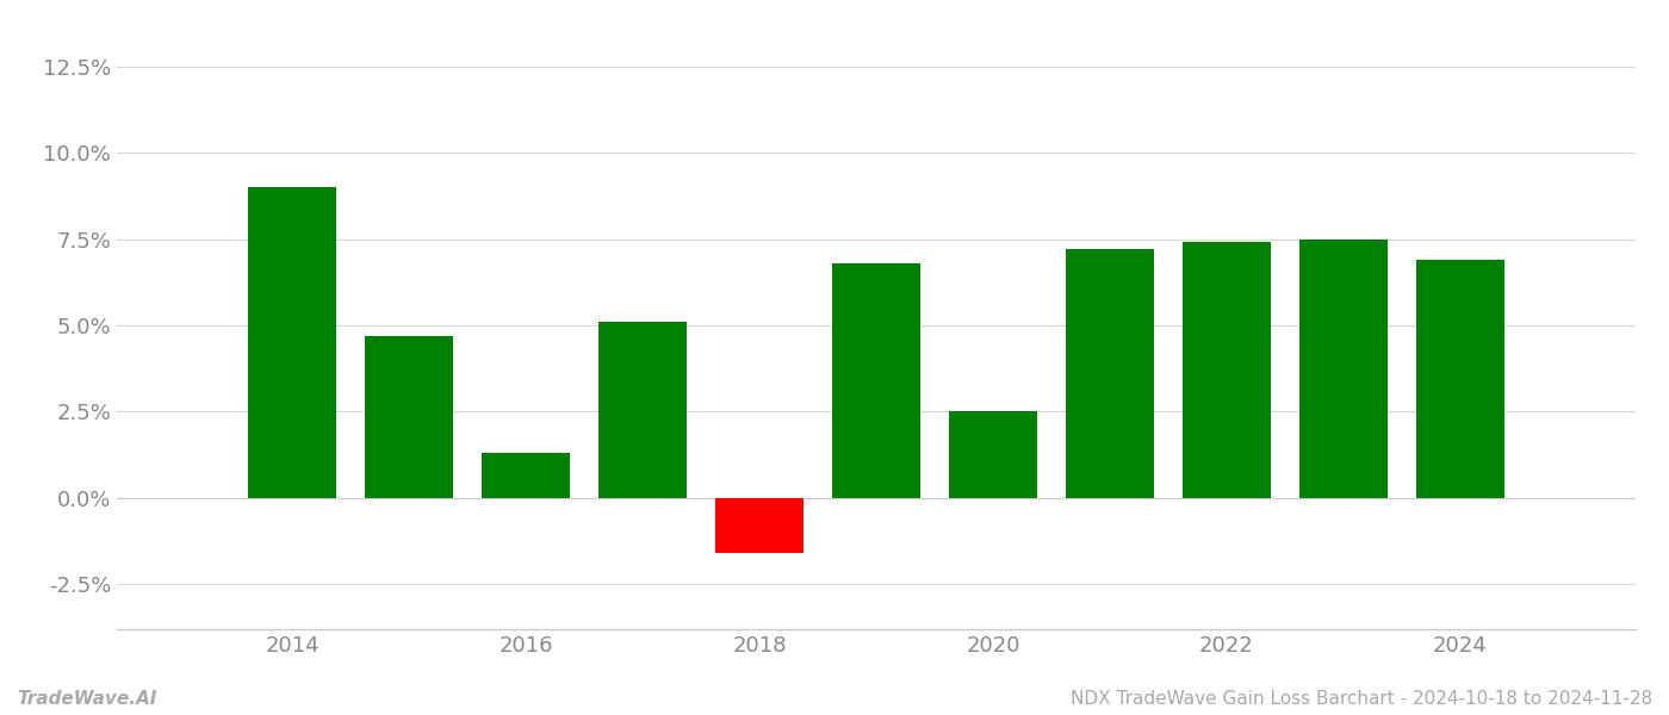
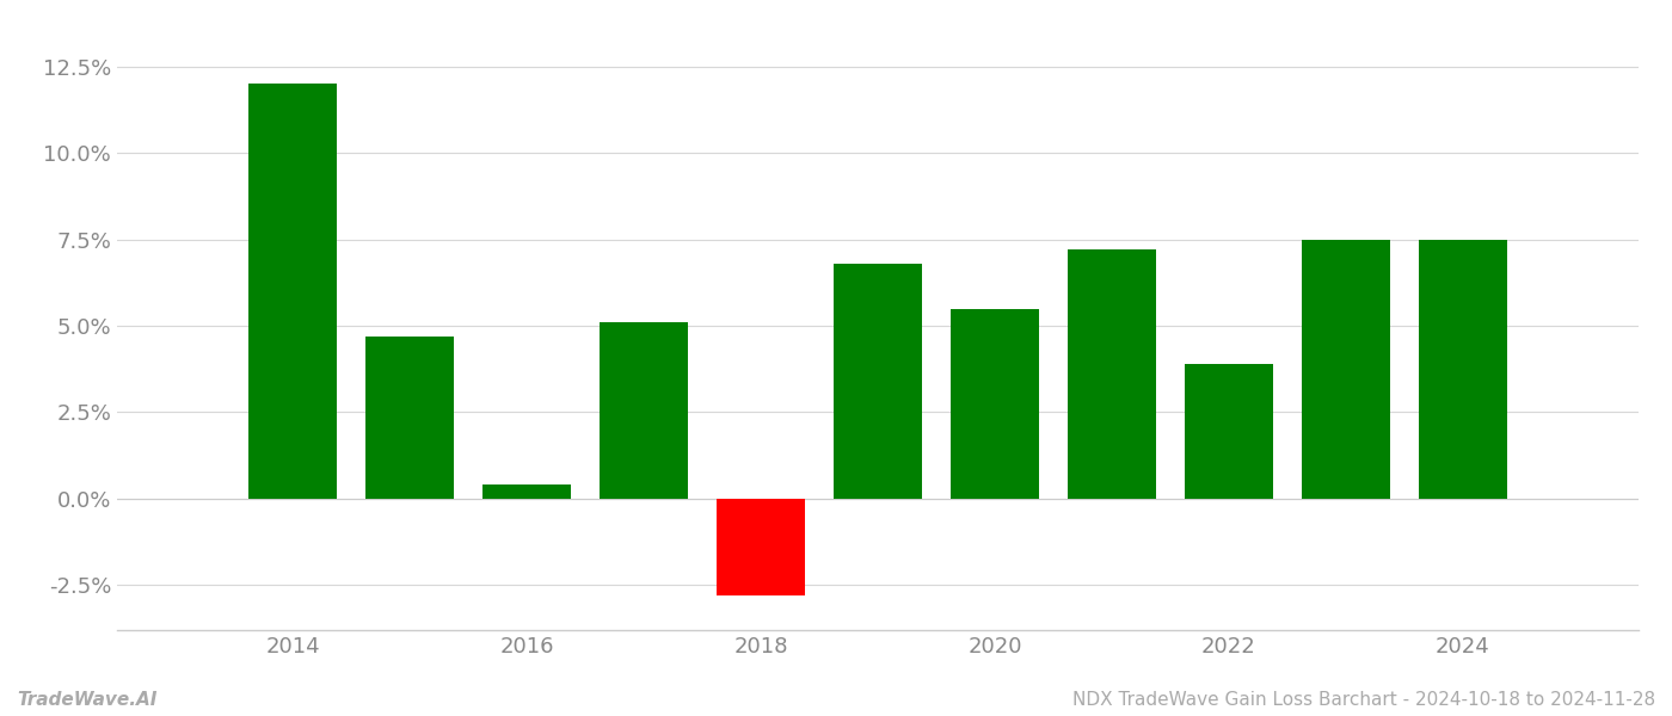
2014: 9.0% -> 12.0%
2016: 1.3% -> 0.4%
2018: -1.6% -> -2.8%
2020: 2.5% -> 5.5%
2022: 7.4% -> 3.9%
2024: 6.9% -> 7.5%
